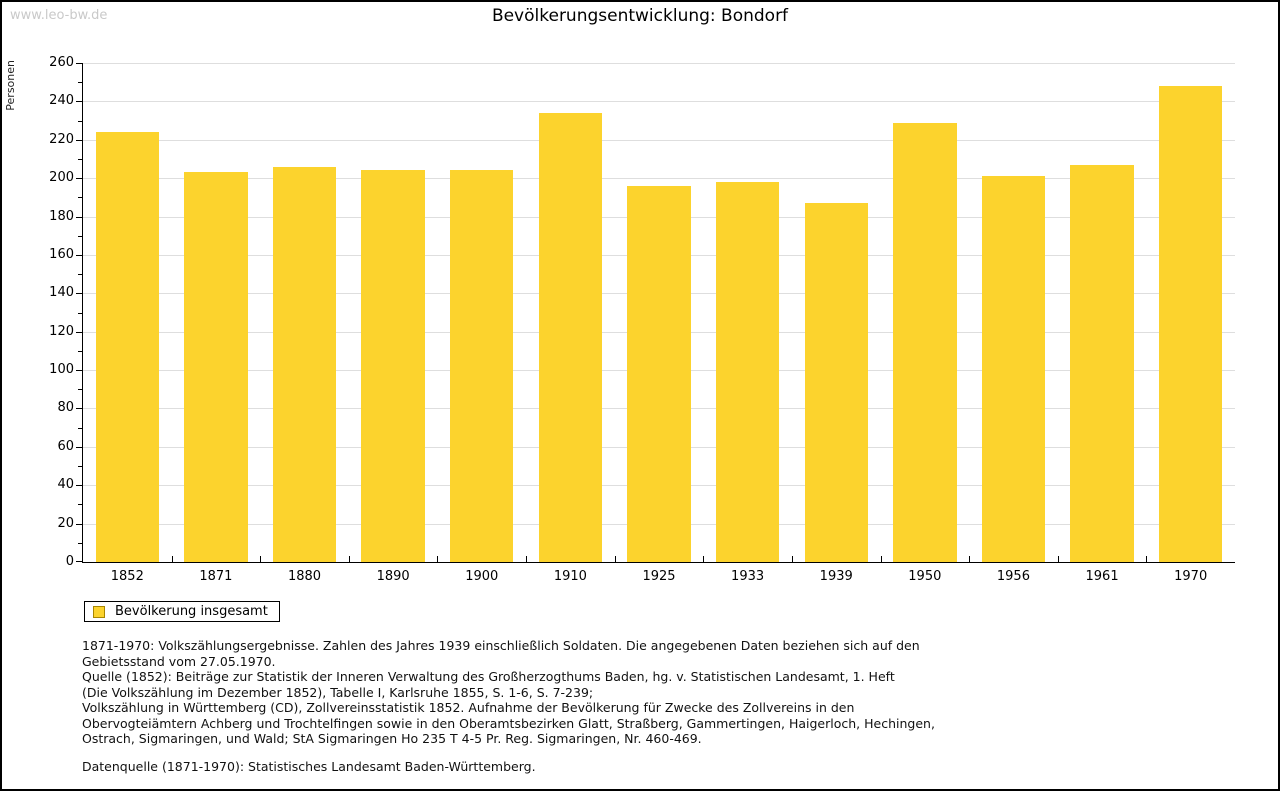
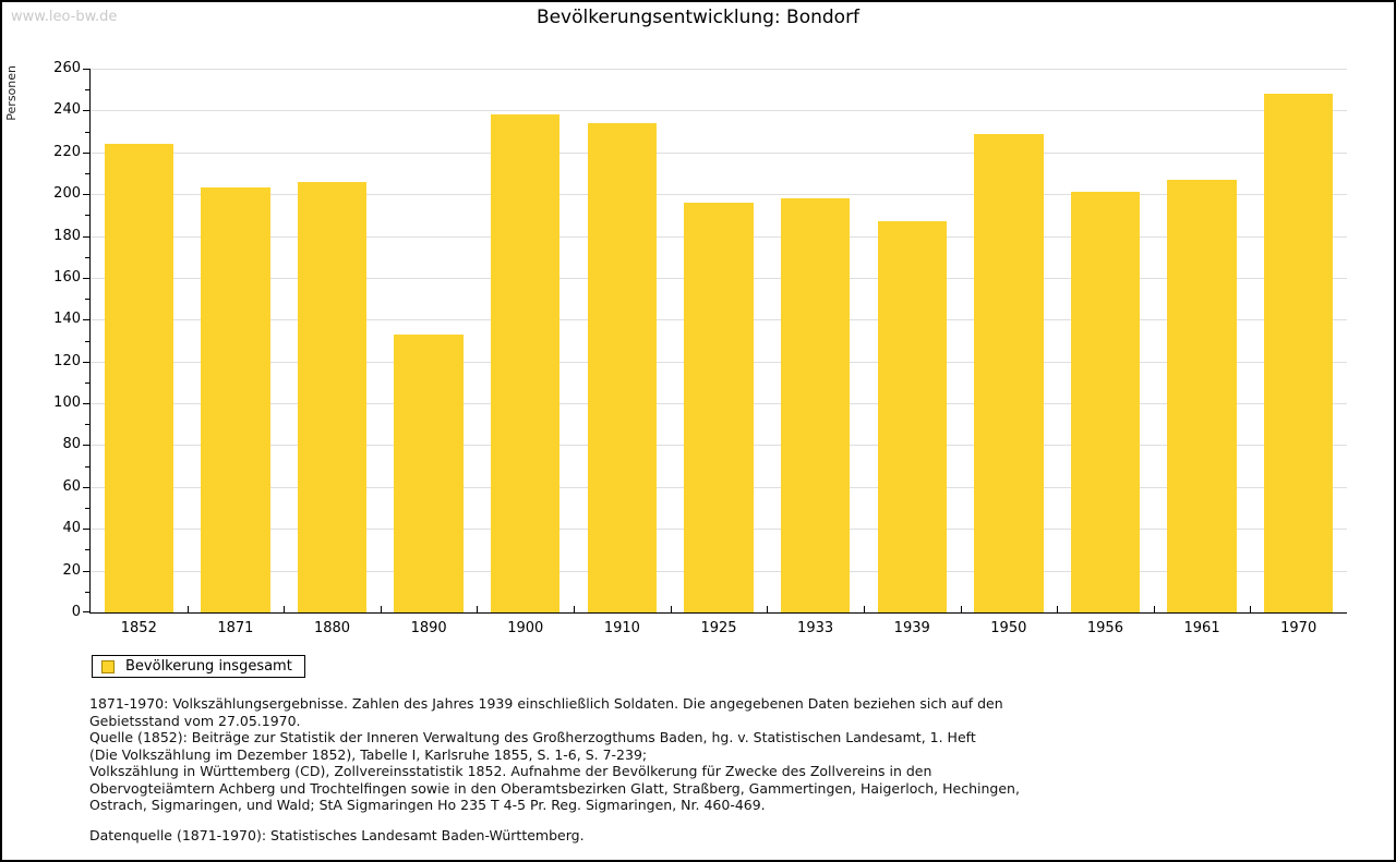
1890: 204 -> 133
1900: 204 -> 238
